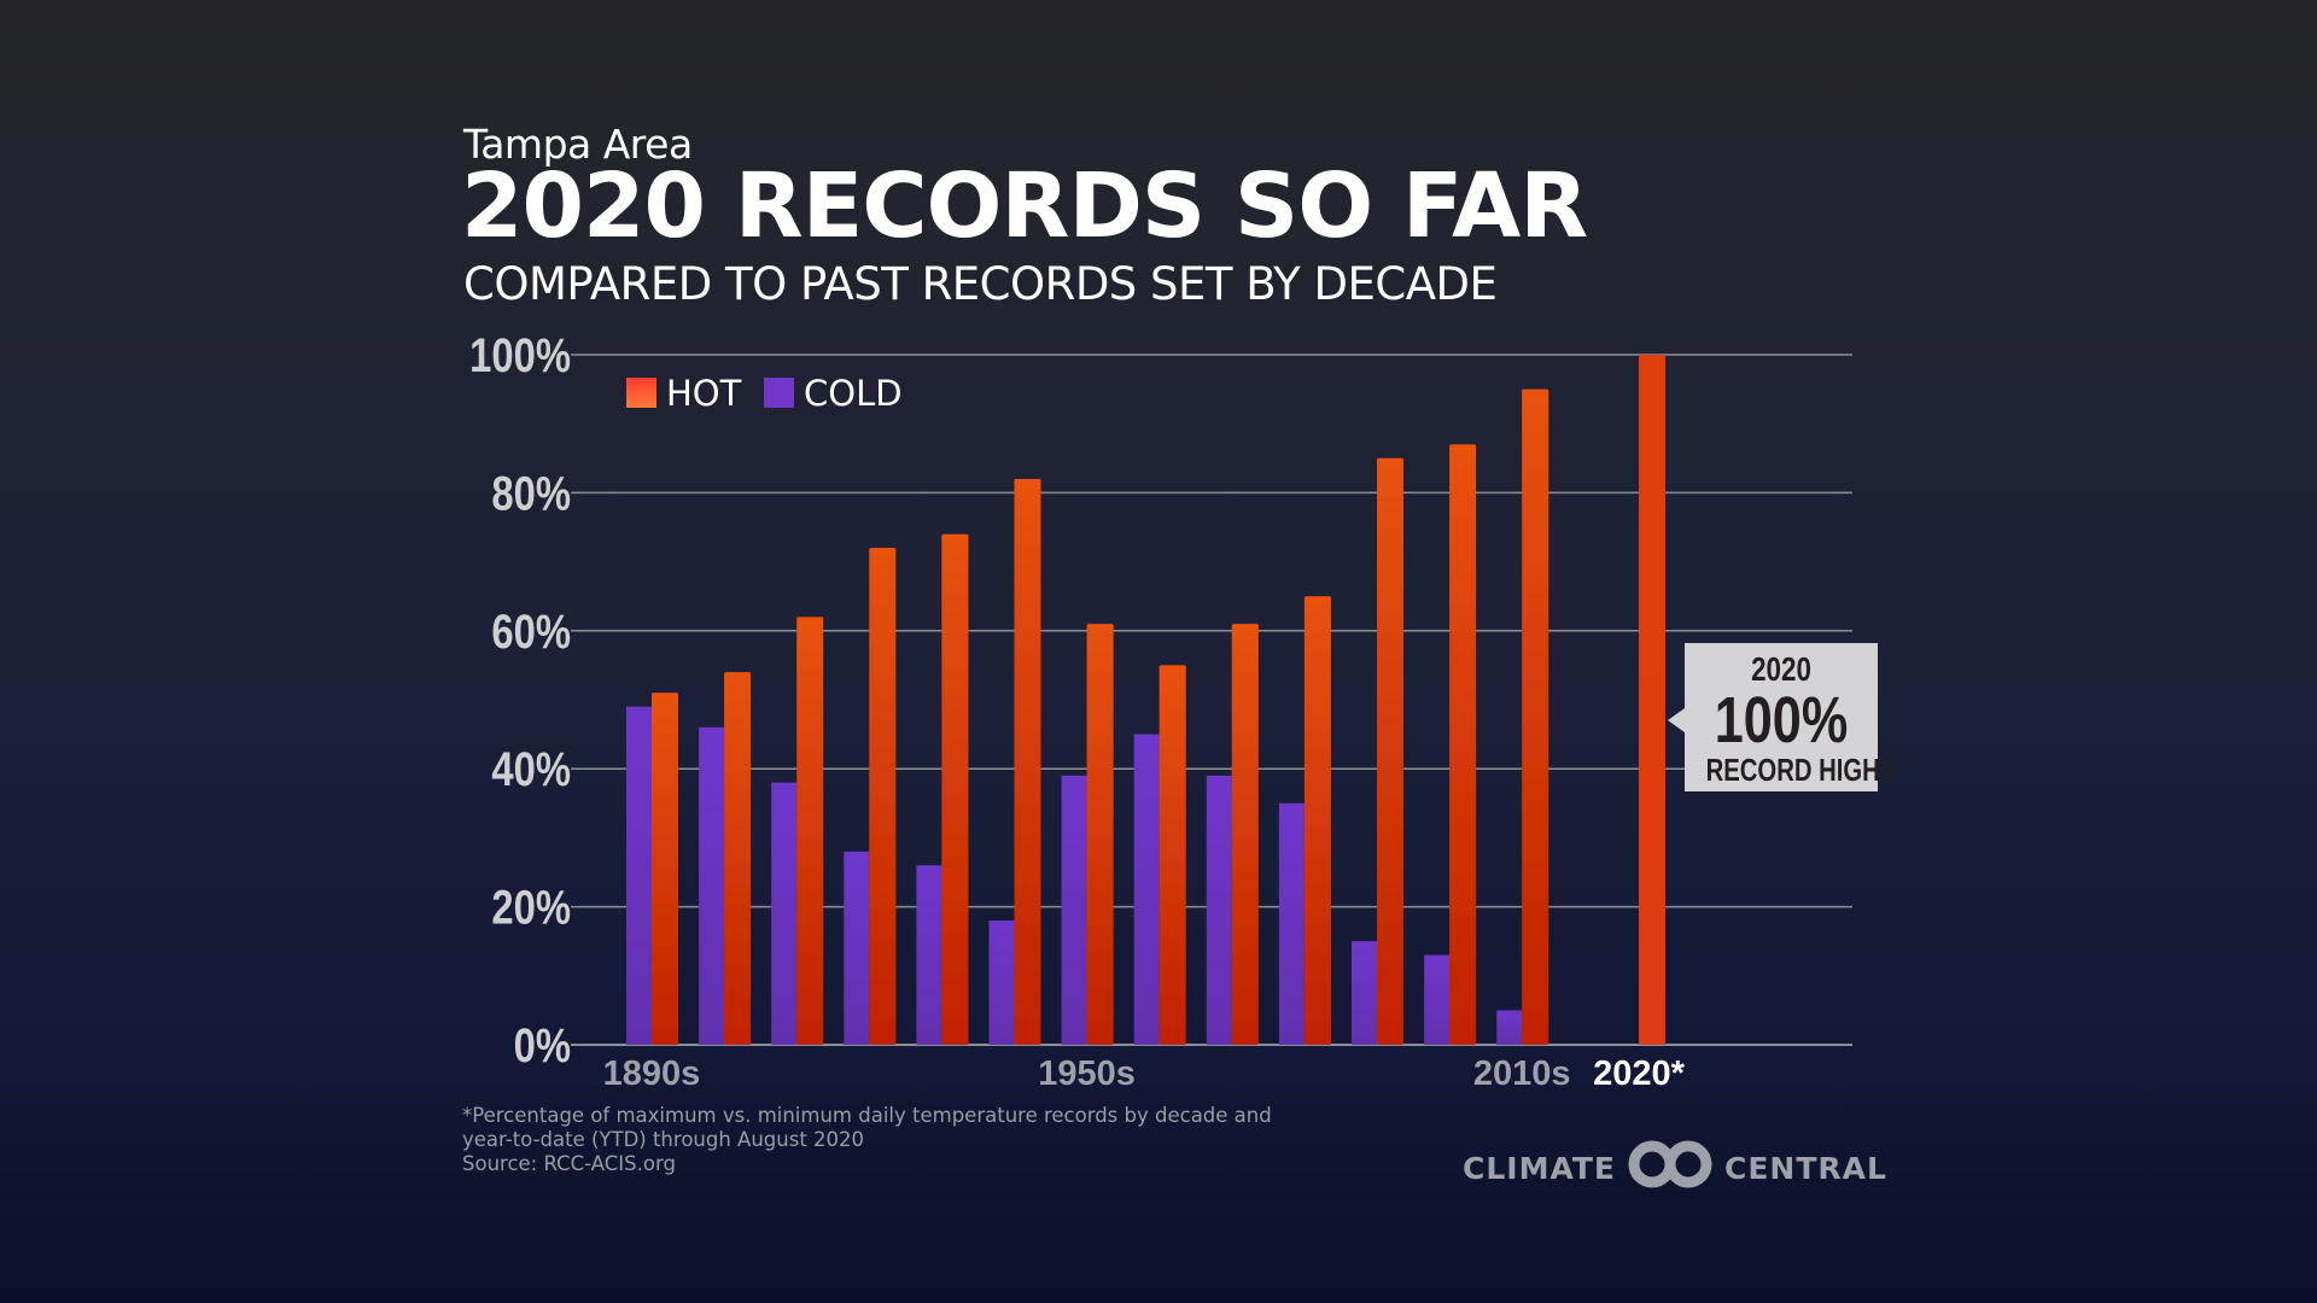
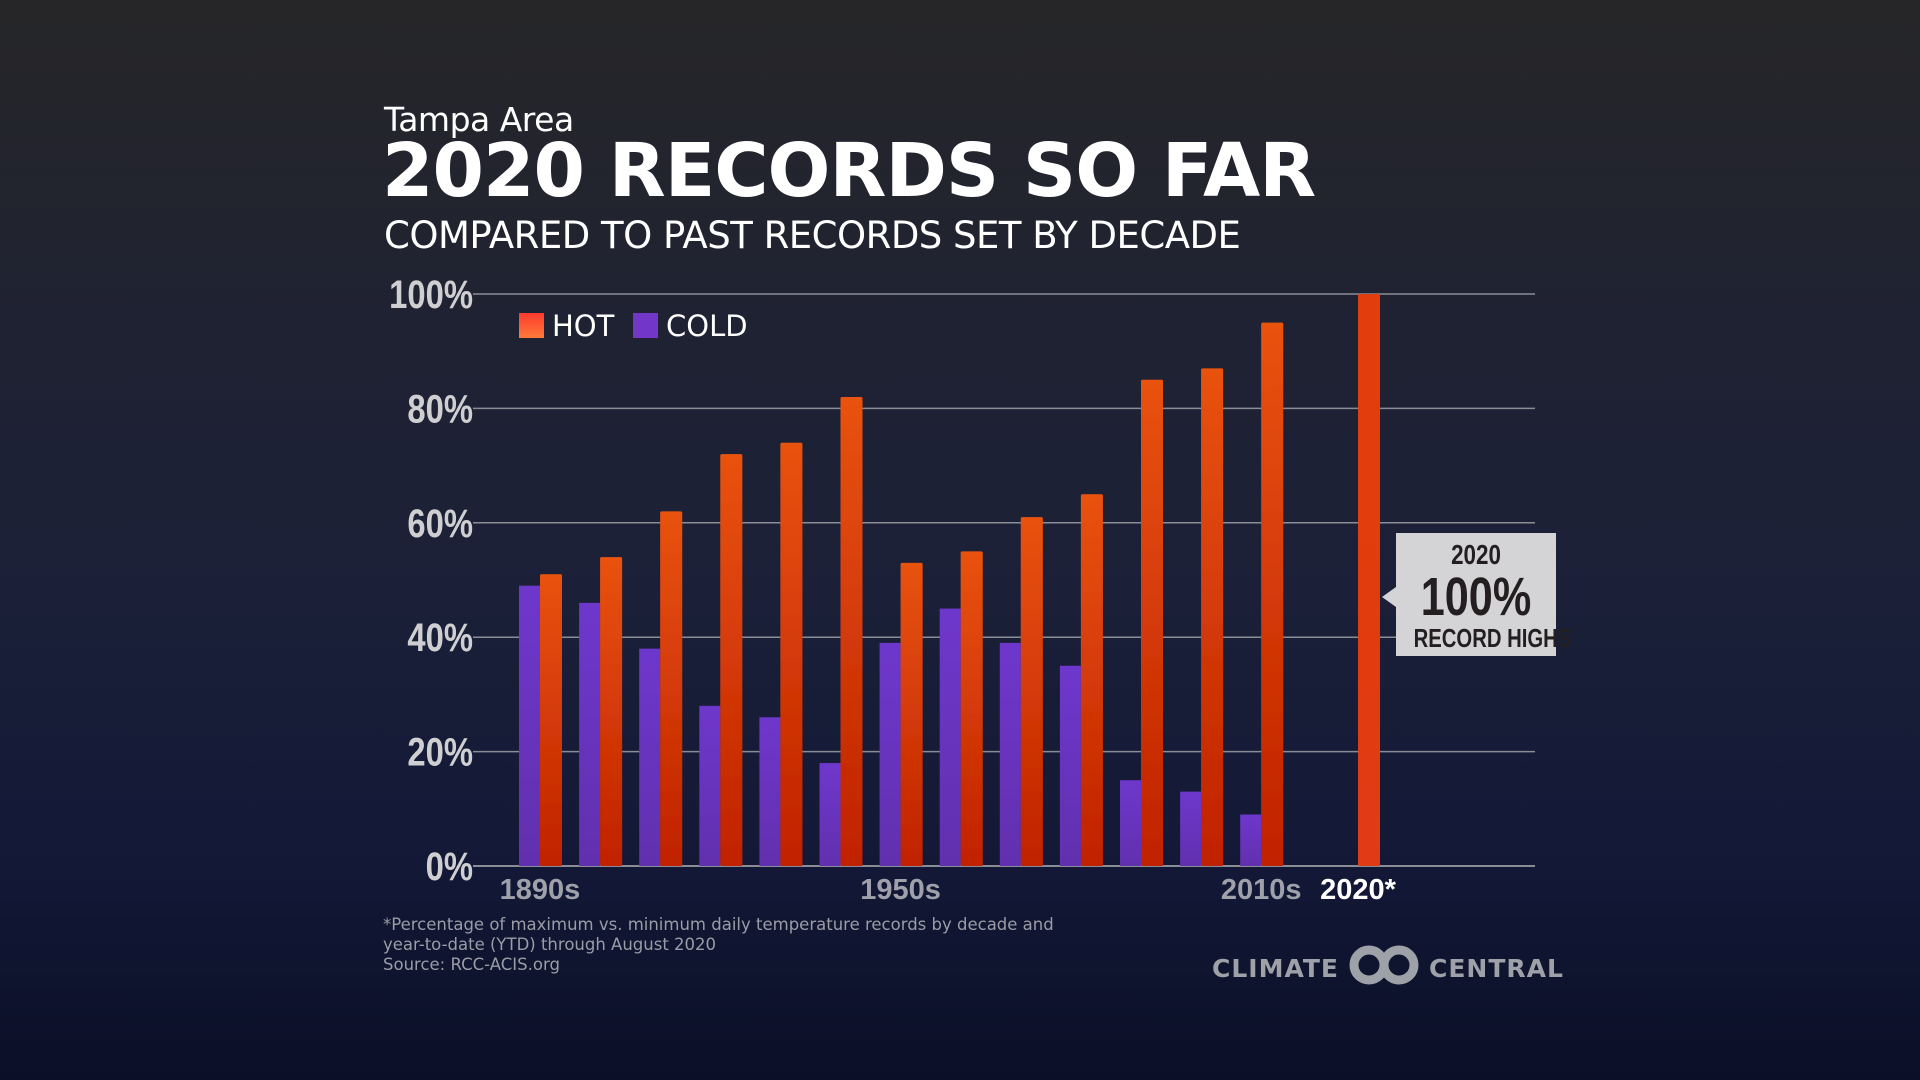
HOT/1950s: 61% -> 53%
COLD/2010s: 5% -> 9%
